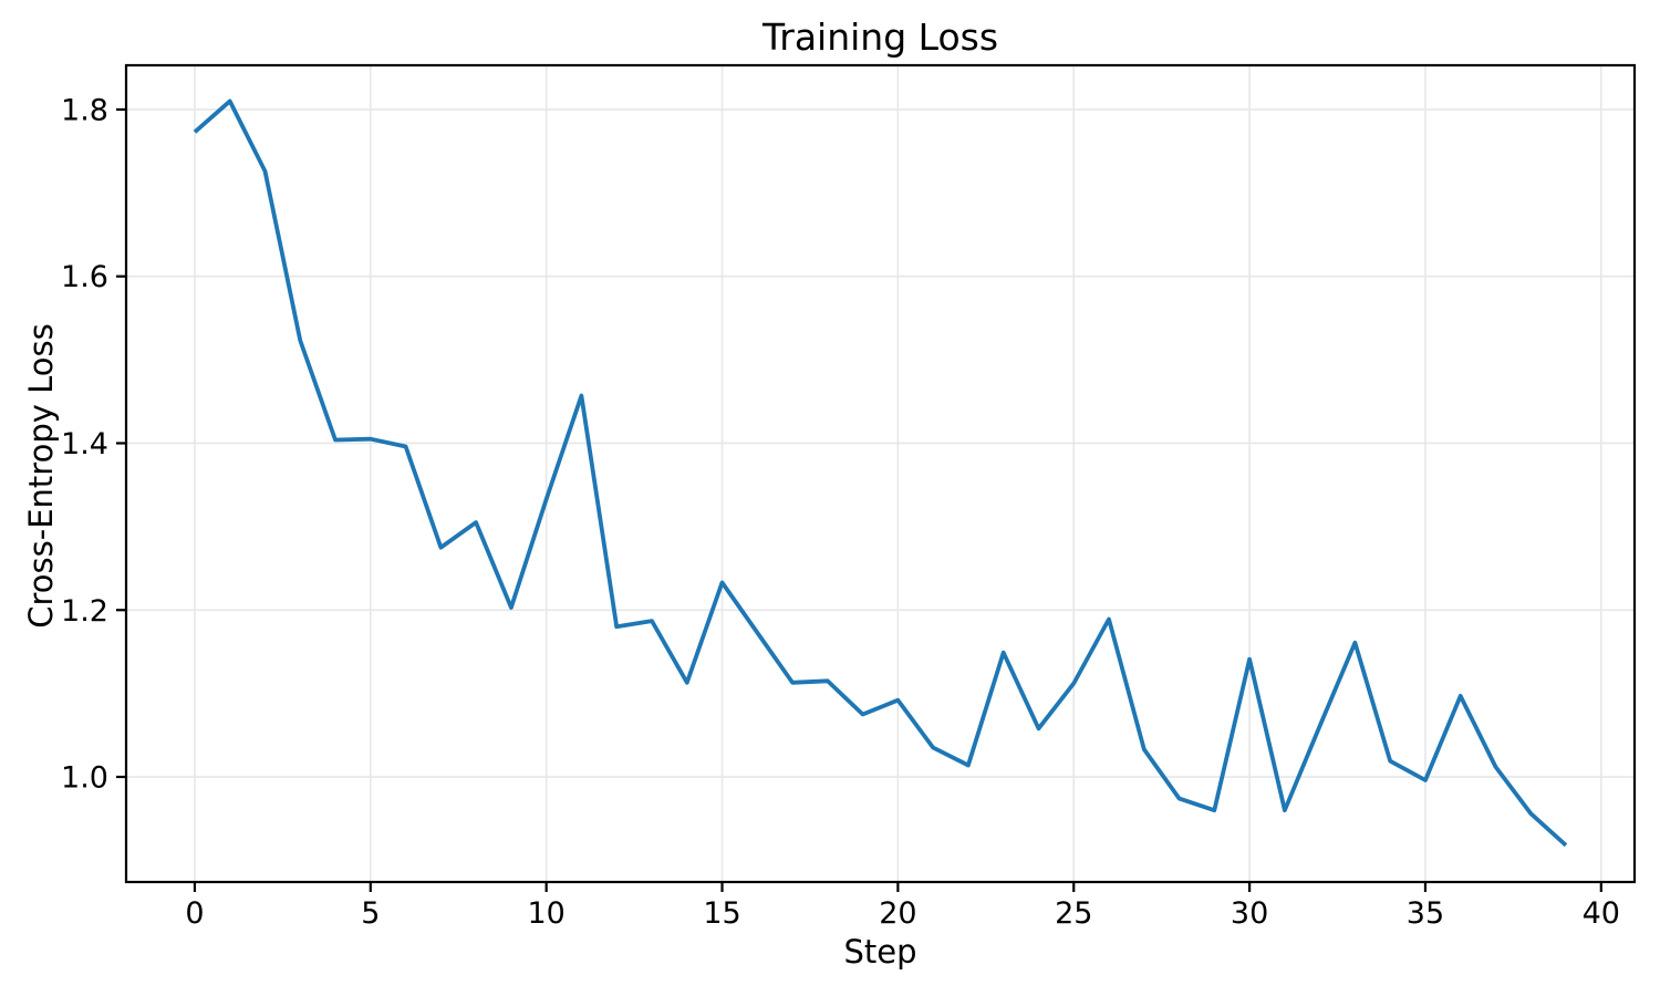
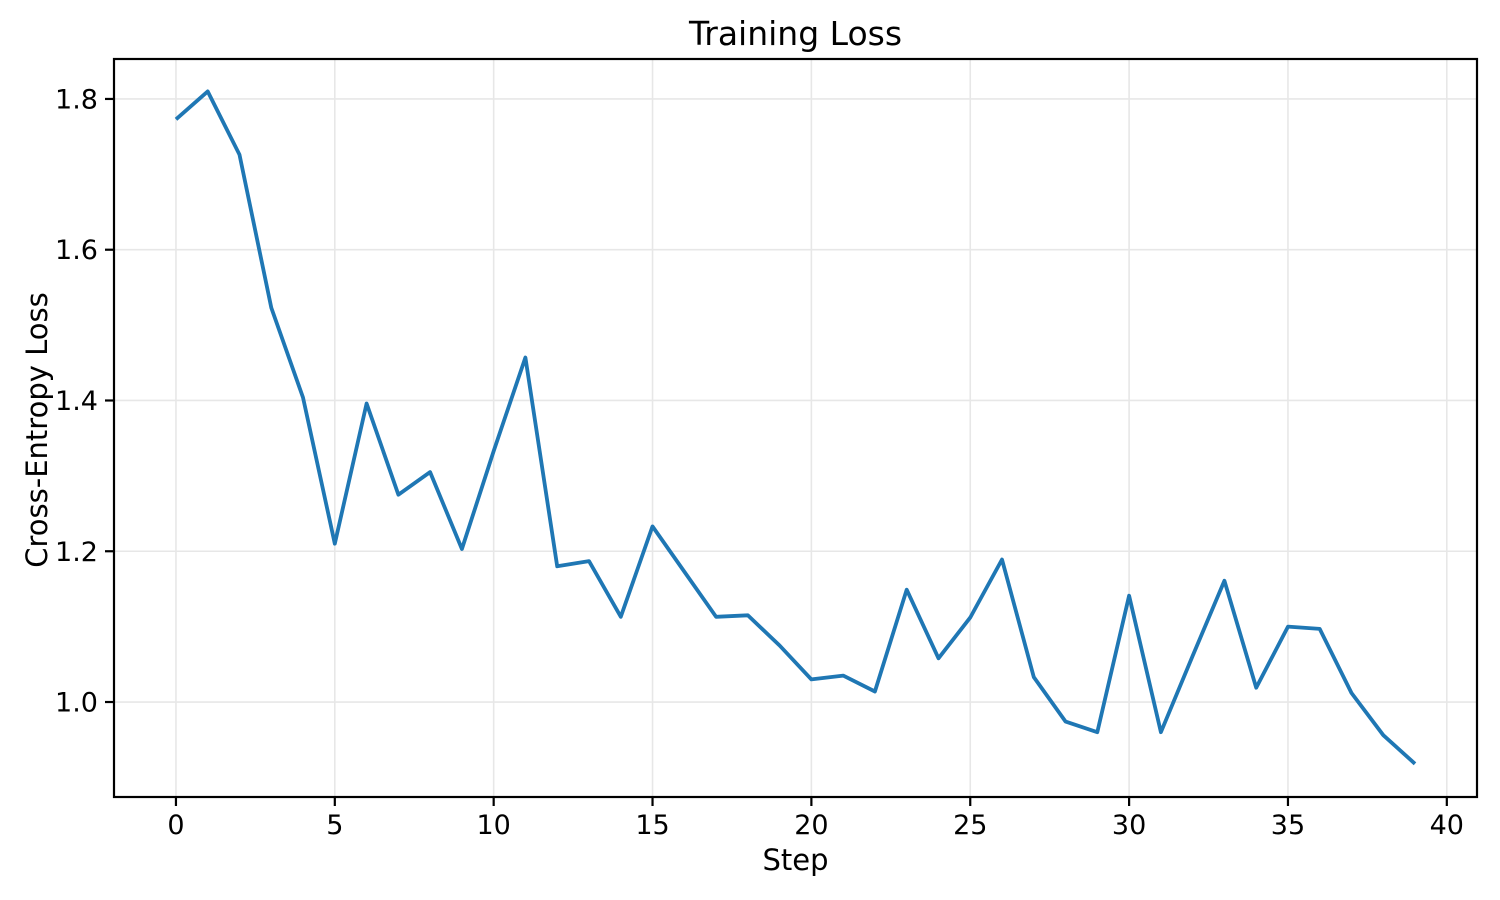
5: 1.41 -> 1.21
20: 1.09 -> 1.03
35: 1.00 -> 1.10
